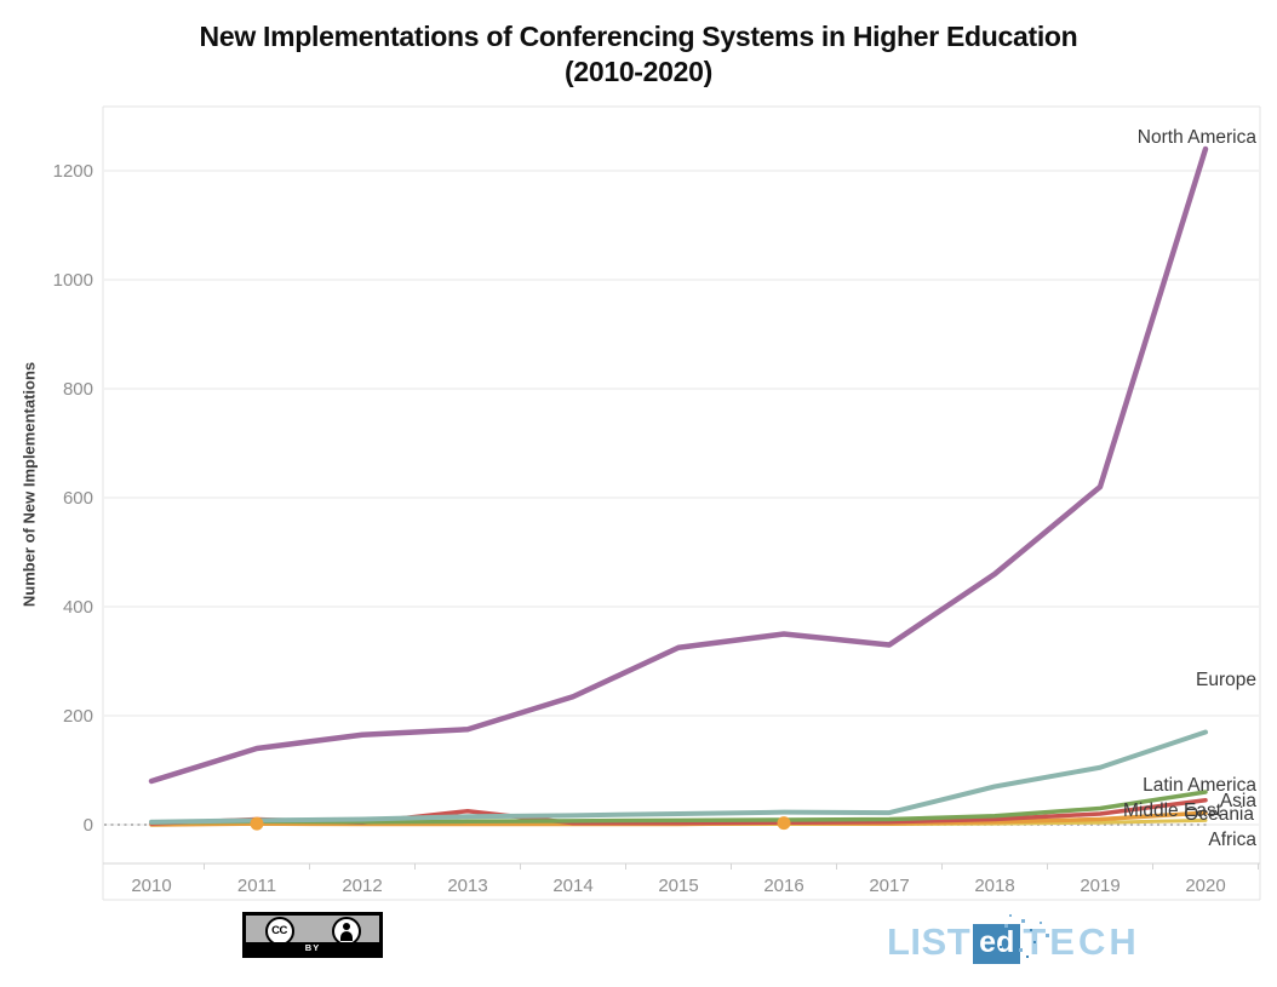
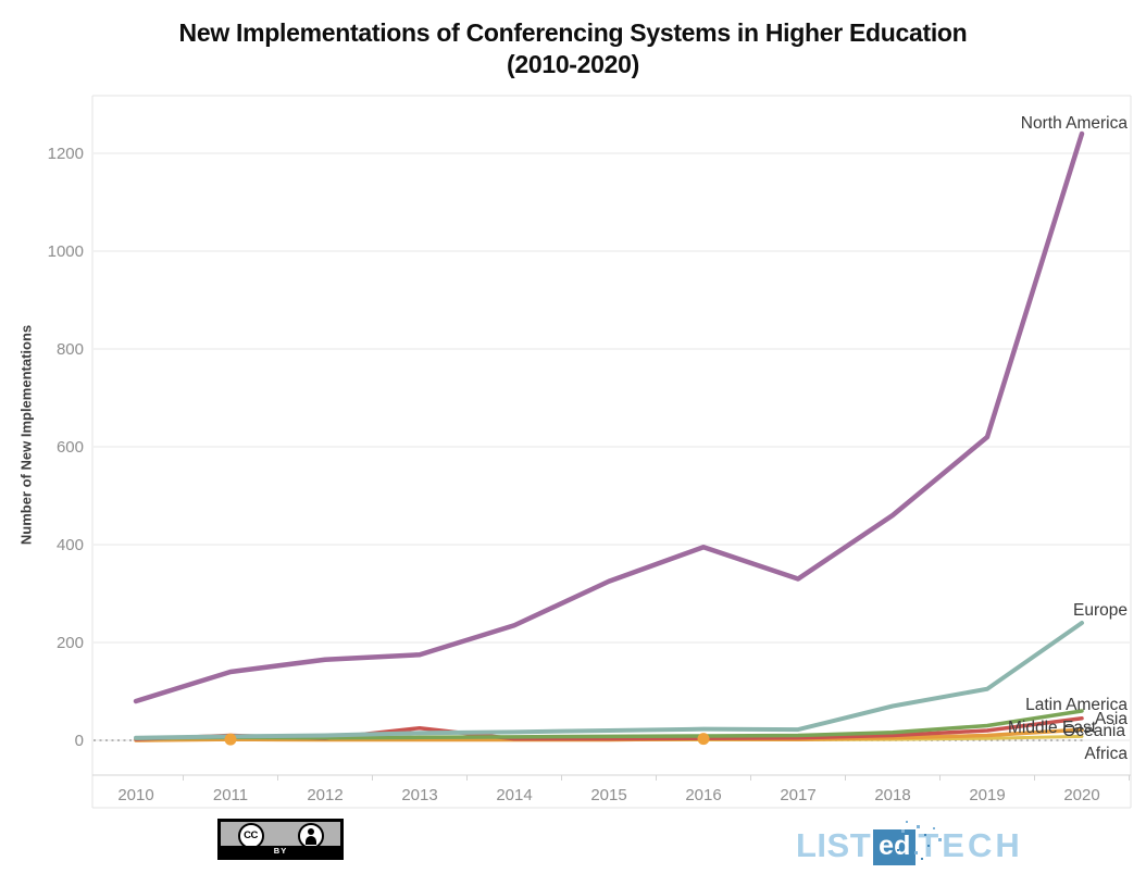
North America/2016: 350 -> 400
Europe/2020: 170 -> 240
